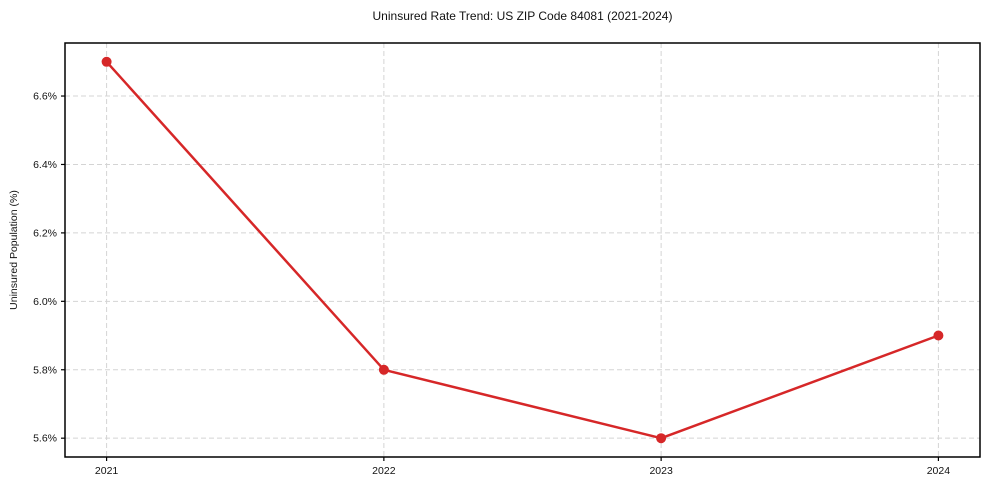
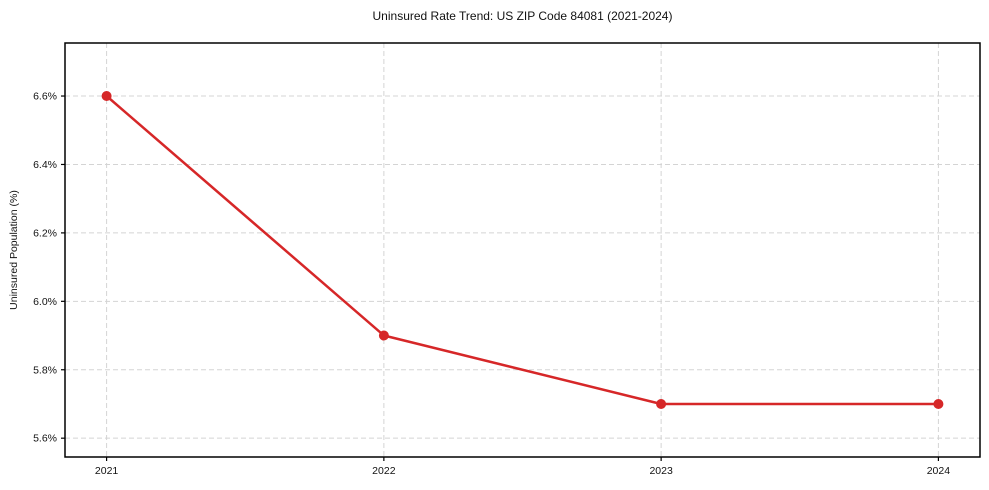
2021: 6.7% -> 6.6%
2022: 5.8% -> 5.9%
2023: 5.6% -> 5.7%
2024: 5.9% -> 5.7%
